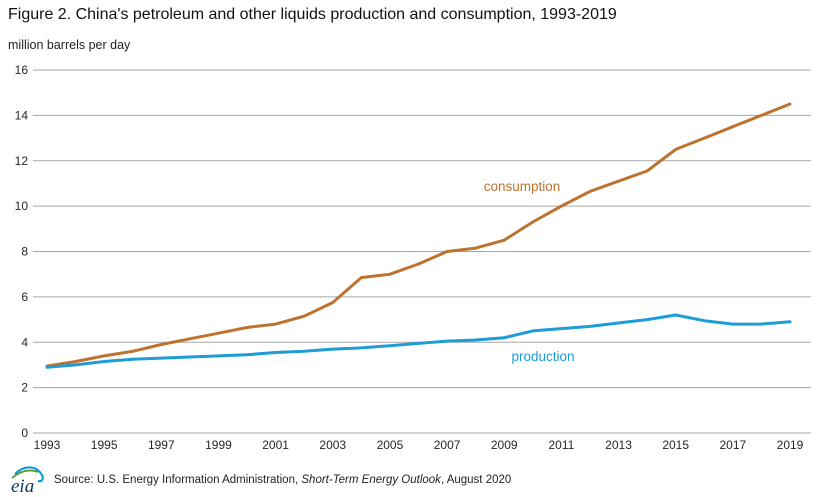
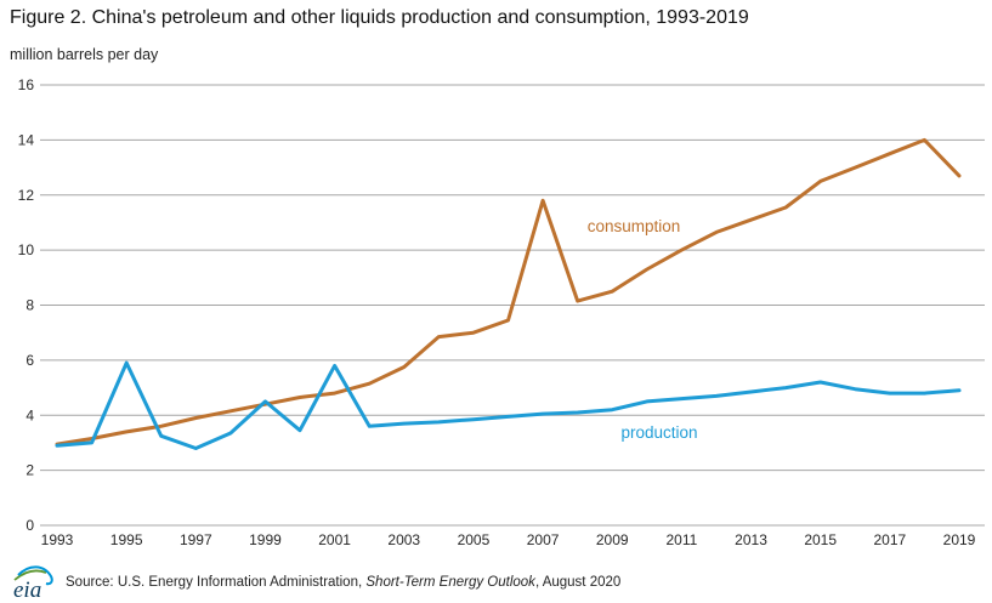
production/1995: 3.1 -> 5.9
production/1997: 3.3 -> 2.8
production/1999: 3.4 -> 4.5
production/2001: 3.5 -> 5.8
consumption/2007: 8.0 -> 11.8
consumption/2019: 14.5 -> 12.7
